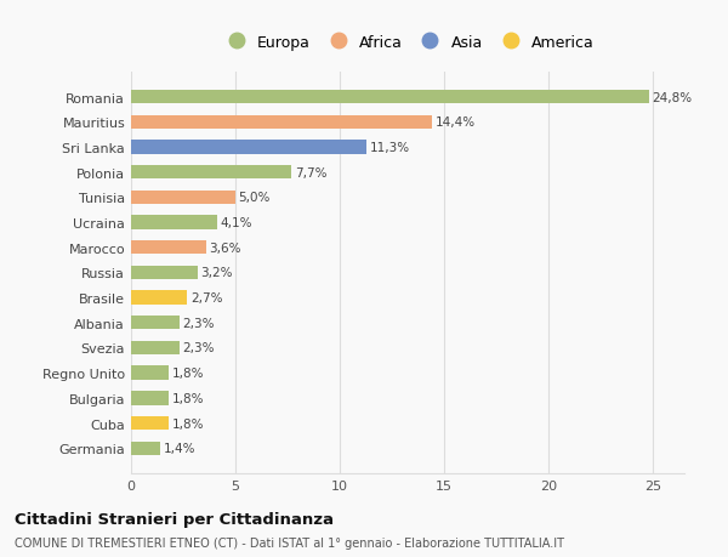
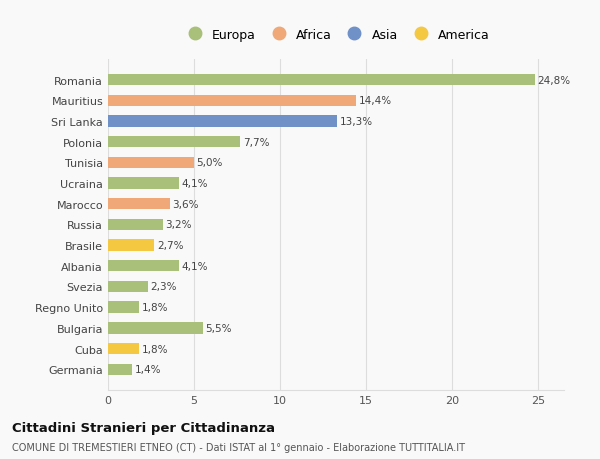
Sri Lanka: 11,3% -> 13,3%
Albania: 2,3% -> 4,1%
Bulgaria: 1,8% -> 5,5%
